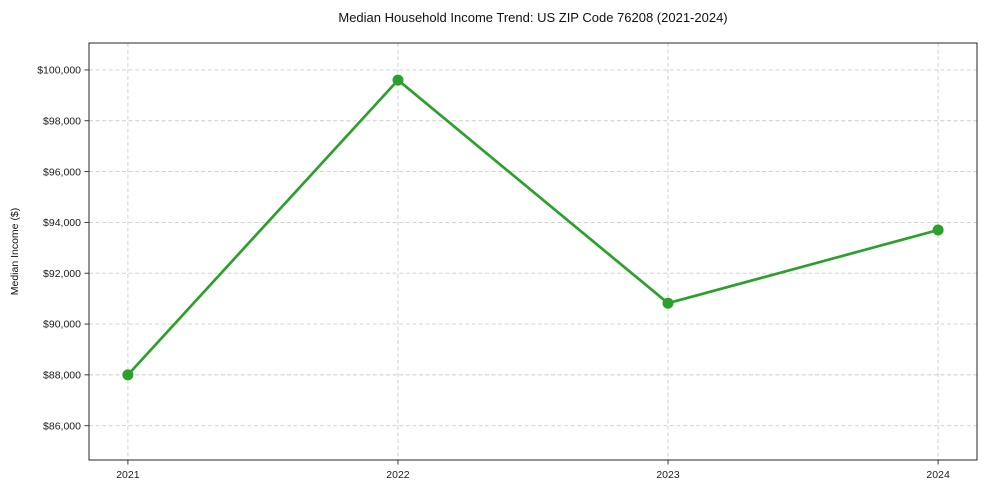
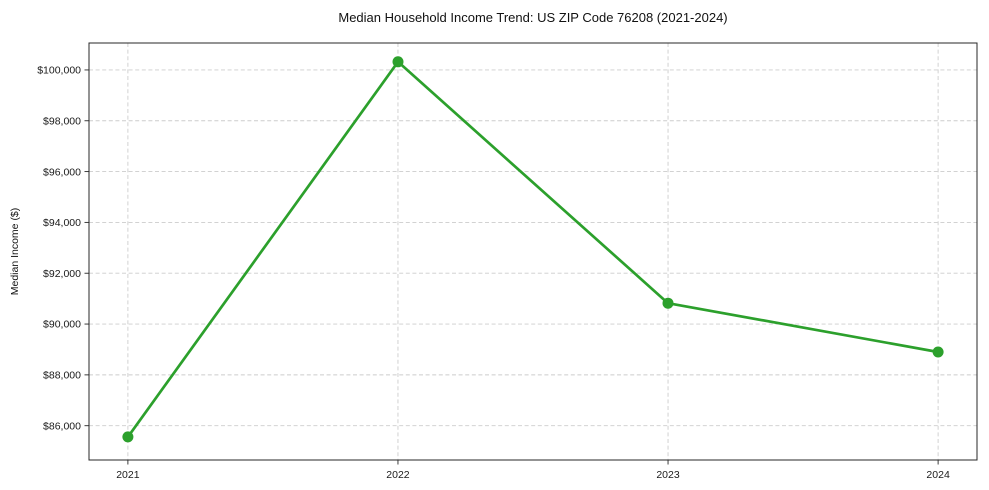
2021: $88000 -> $85600
2022: $99600 -> $100300
2024: $93700 -> $88900
